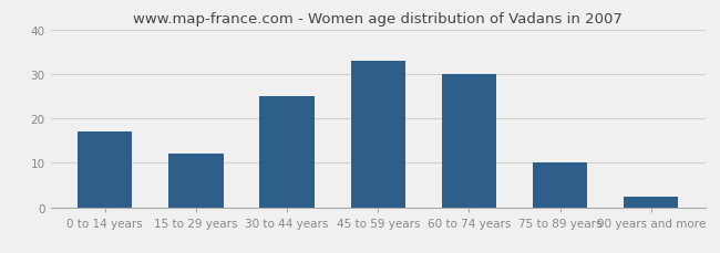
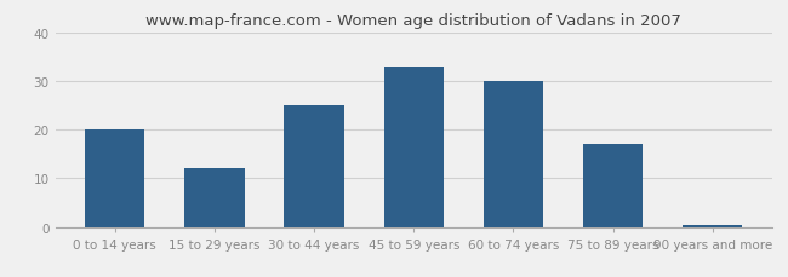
0 to 14 years: 17.0 -> 20.0
75 to 89 years: 10.0 -> 17.0
90 years and more: 2.5 -> 0.5
